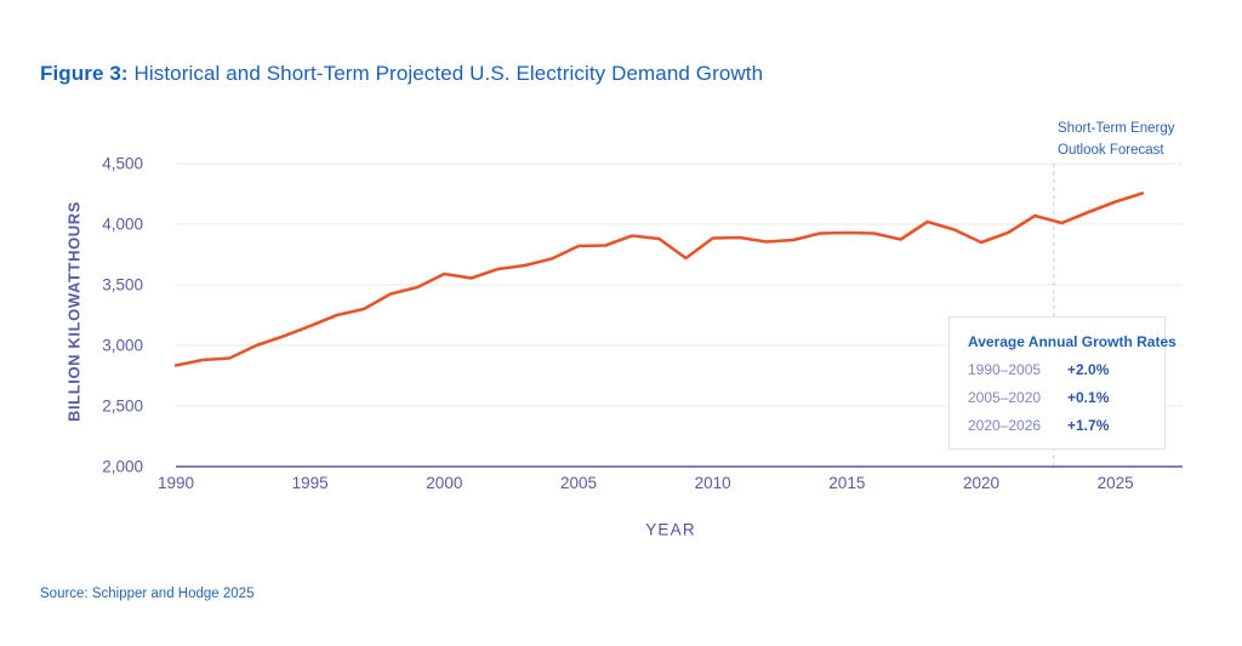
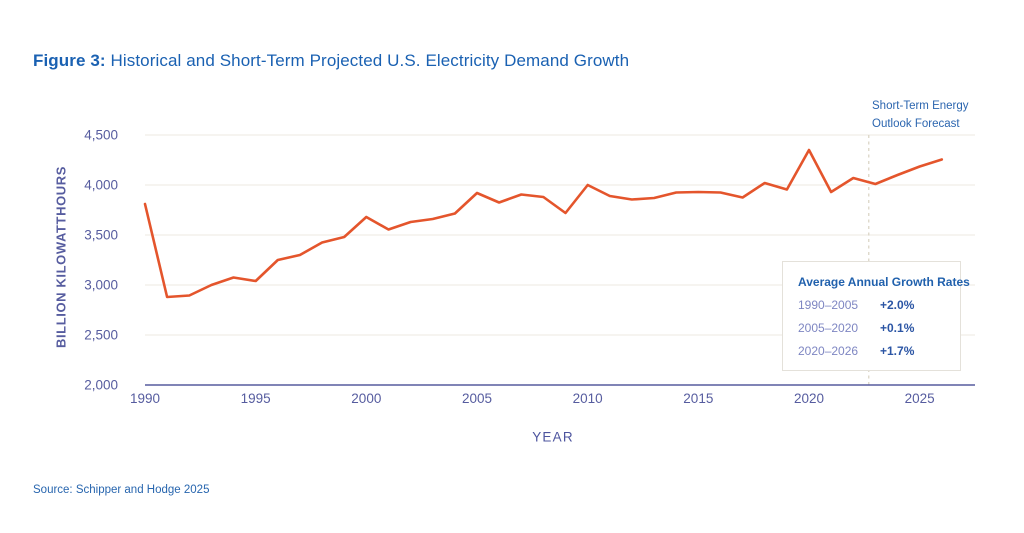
1990: 2840 -> 3810
1995: 3160 -> 3040
2000: 3590 -> 3680
2005: 3820 -> 3920
2010: 3880 -> 4000
2020: 3850 -> 4350
